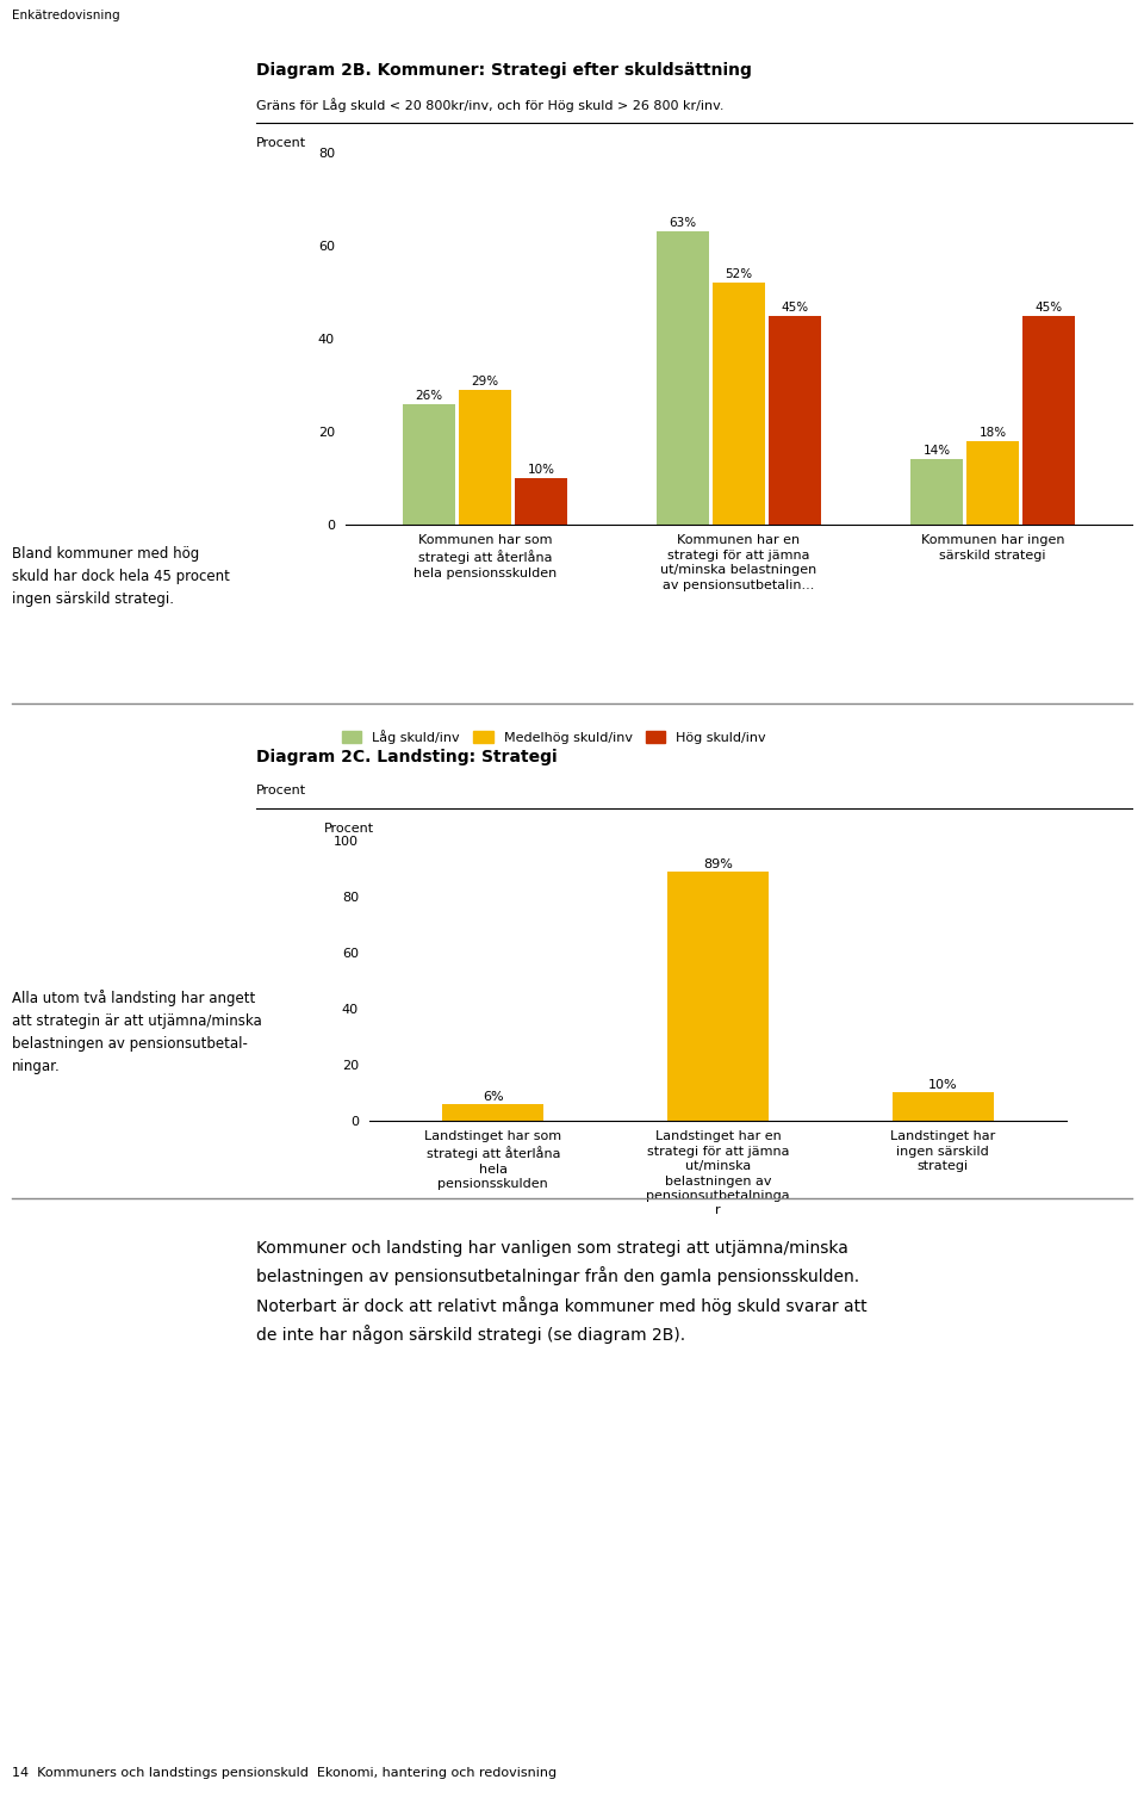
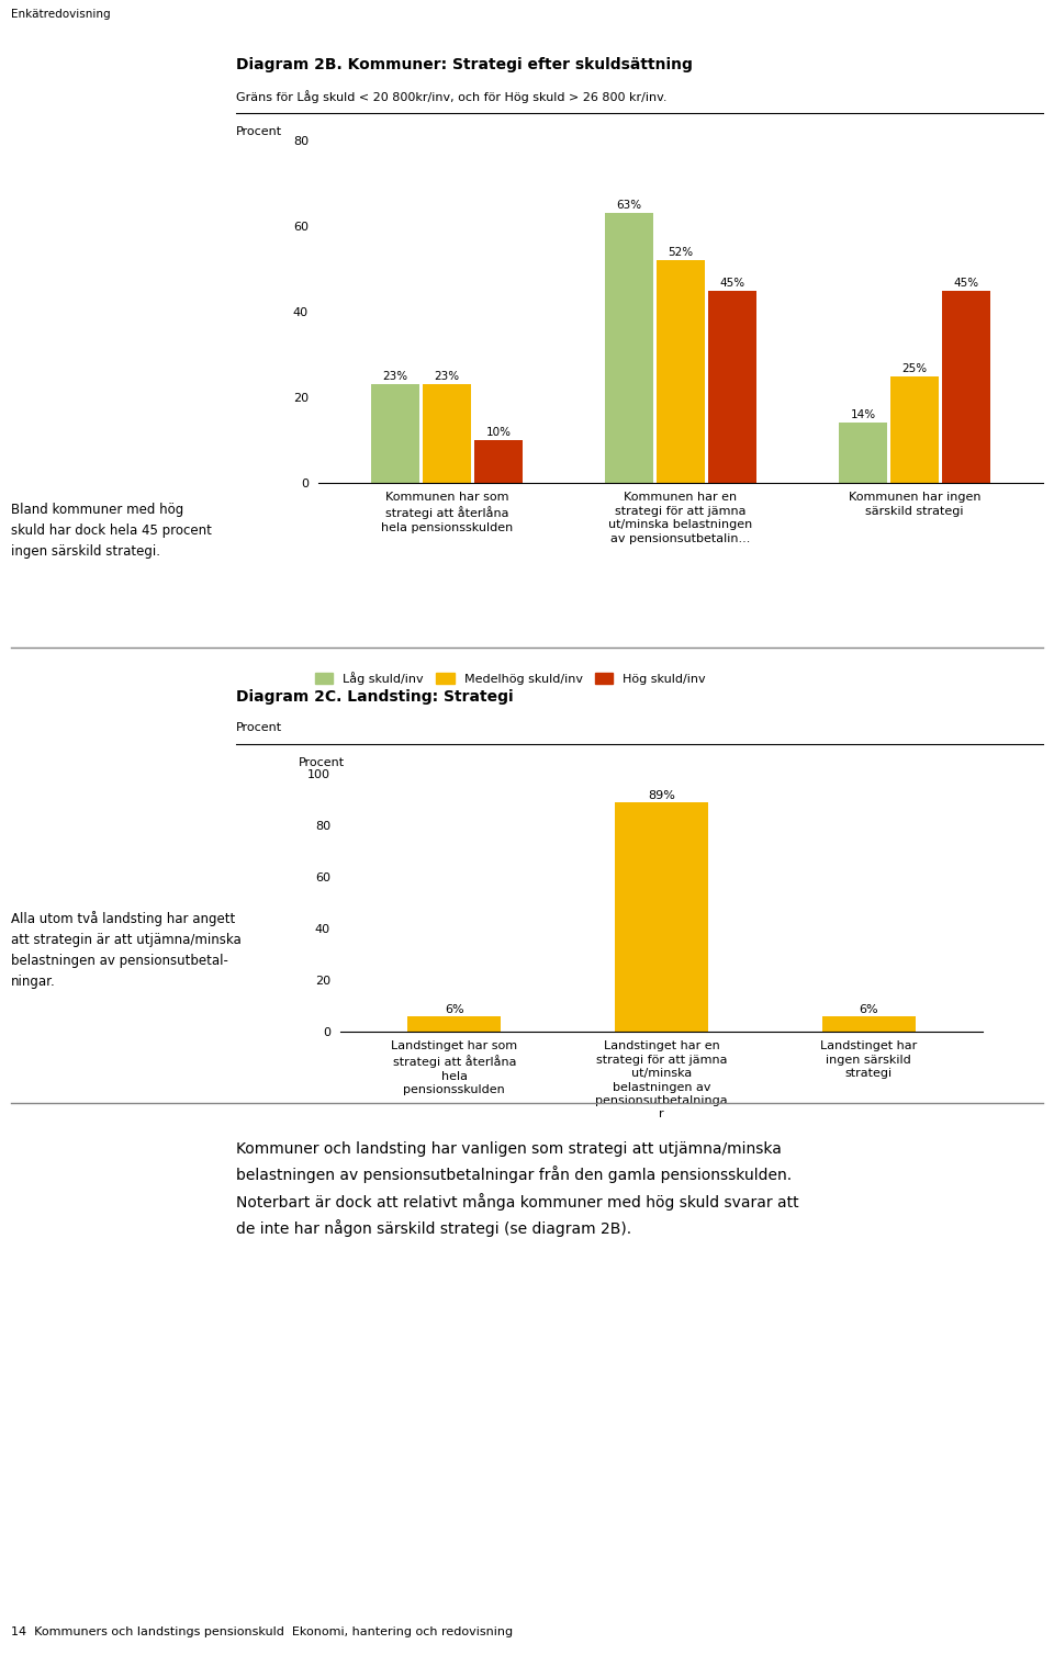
Låg skuld/inv/Kommunen har som strategi att återlåna hela pensionsskulden: 26% -> 23%
Medelhög skuld/inv/Kommunen har som strategi att återlåna hela pensionsskulden: 29% -> 23%
Medelhög skuld/inv/Kommunen har ingen särskild strategi: 18% -> 25%
Landstinget har ingen särskild strategi: 10% -> 6%
